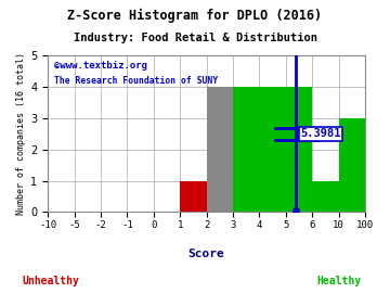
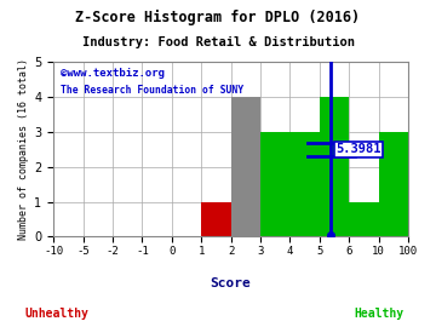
4: 4 -> 3
